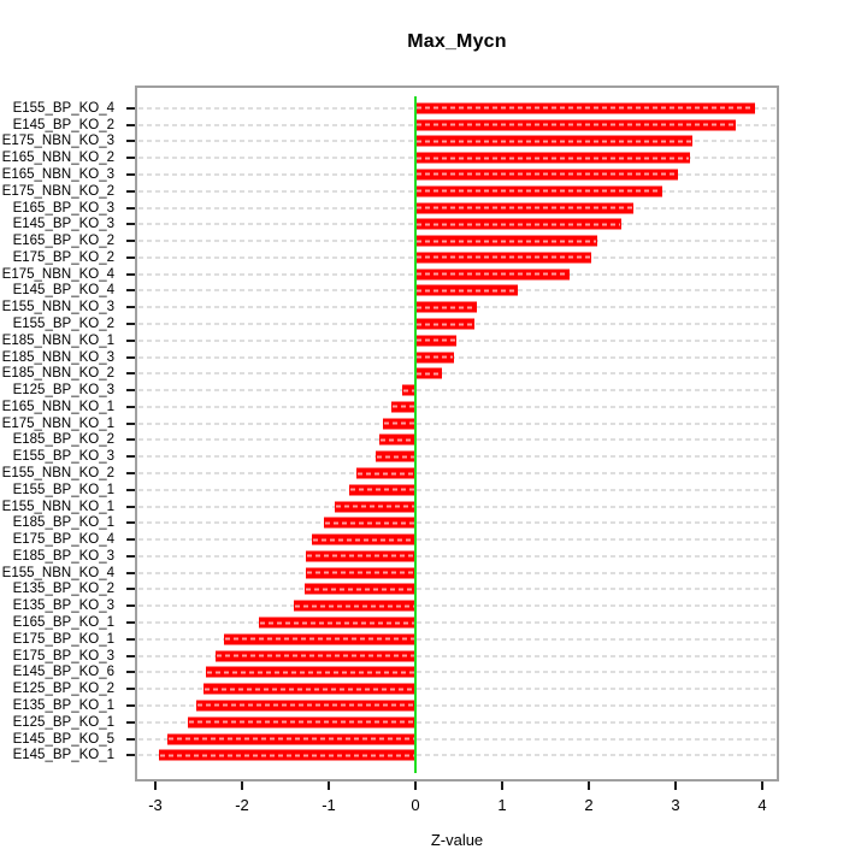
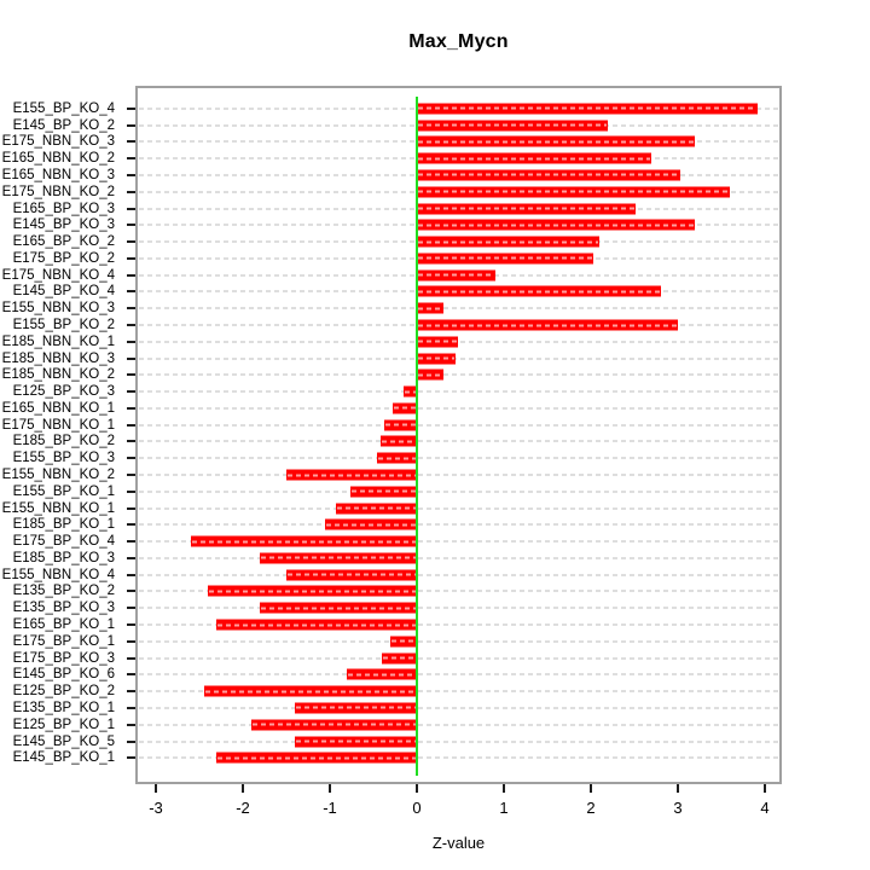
E145_BP_KO_2: 3.7 -> 2.2
E165_NBN_KO_2: 3.2 -> 2.7
E175_NBN_KO_2: 2.9 -> 3.6
E145_BP_KO_3: 2.4 -> 3.2
E175_NBN_KO_4: 1.8 -> 0.9
E145_BP_KO_4: 1.2 -> 2.8
E155_NBN_KO_3: 0.7 -> 0.3
E155_BP_KO_2: 0.7 -> 3.0
E155_NBN_KO_2: -0.7 -> -1.5
E175_BP_KO_4: -1.2 -> -2.6
E185_BP_KO_3: -1.3 -> -1.8
E155_NBN_KO_4: -1.3 -> -1.5
E135_BP_KO_2: -1.3 -> -2.4
E135_BP_KO_3: -1.4 -> -1.8
E165_BP_KO_1: -1.8 -> -2.3
E175_BP_KO_1: -2.2 -> -0.3
E175_BP_KO_3: -2.3 -> -0.4
E145_BP_KO_6: -2.4 -> -0.8
E135_BP_KO_1: -2.5 -> -1.4
E125_BP_KO_1: -2.6 -> -1.9
E145_BP_KO_5: -2.9 -> -1.4
E145_BP_KO_1: -3.0 -> -2.3
